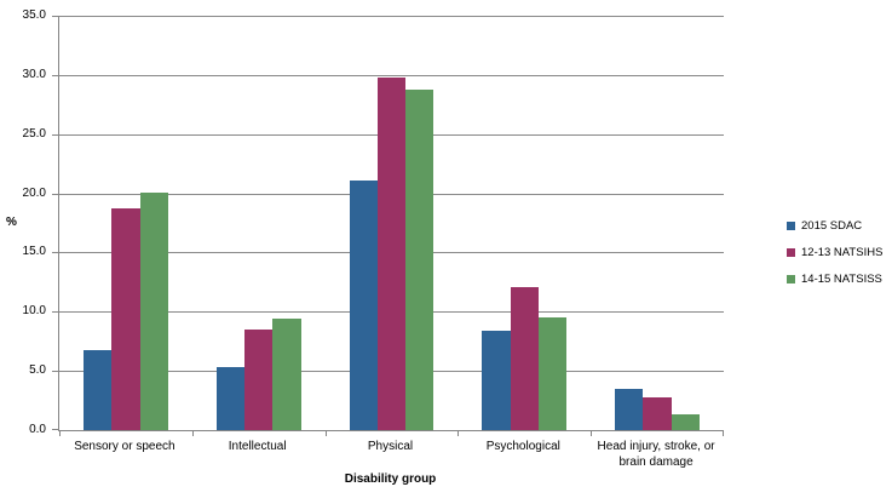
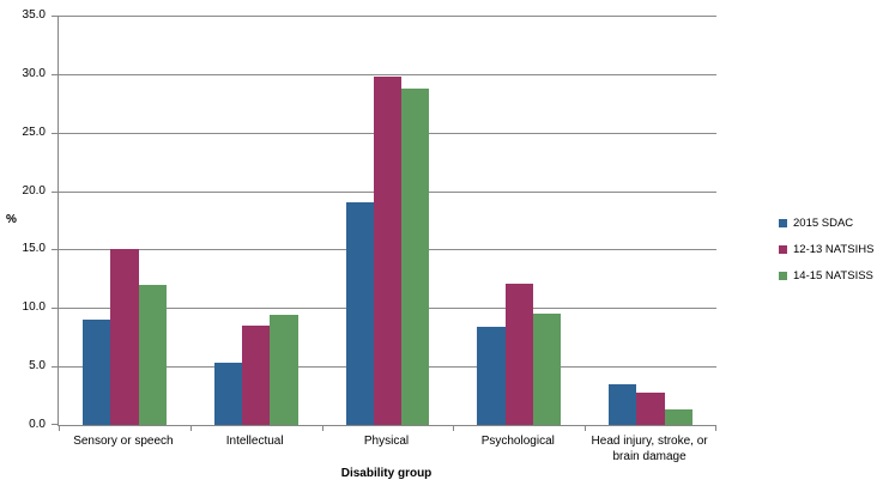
2015 SDAC/Sensory or speech: 7 -> 9
12-13 NATSIHS/Sensory or speech: 19 -> 15
14-15 NATSISS/Sensory or speech: 20 -> 12
2015 SDAC/Physical: 21 -> 19
